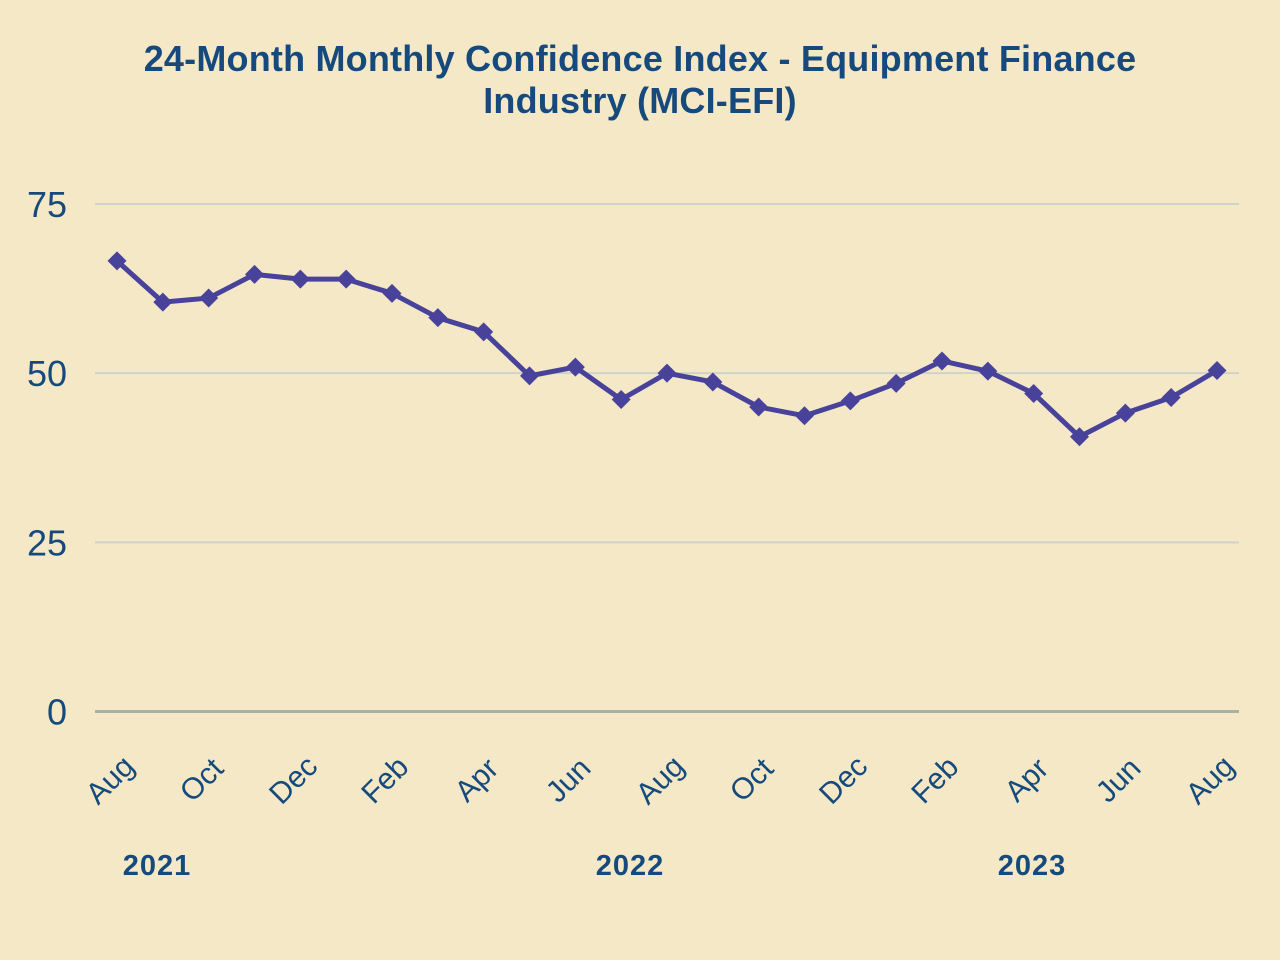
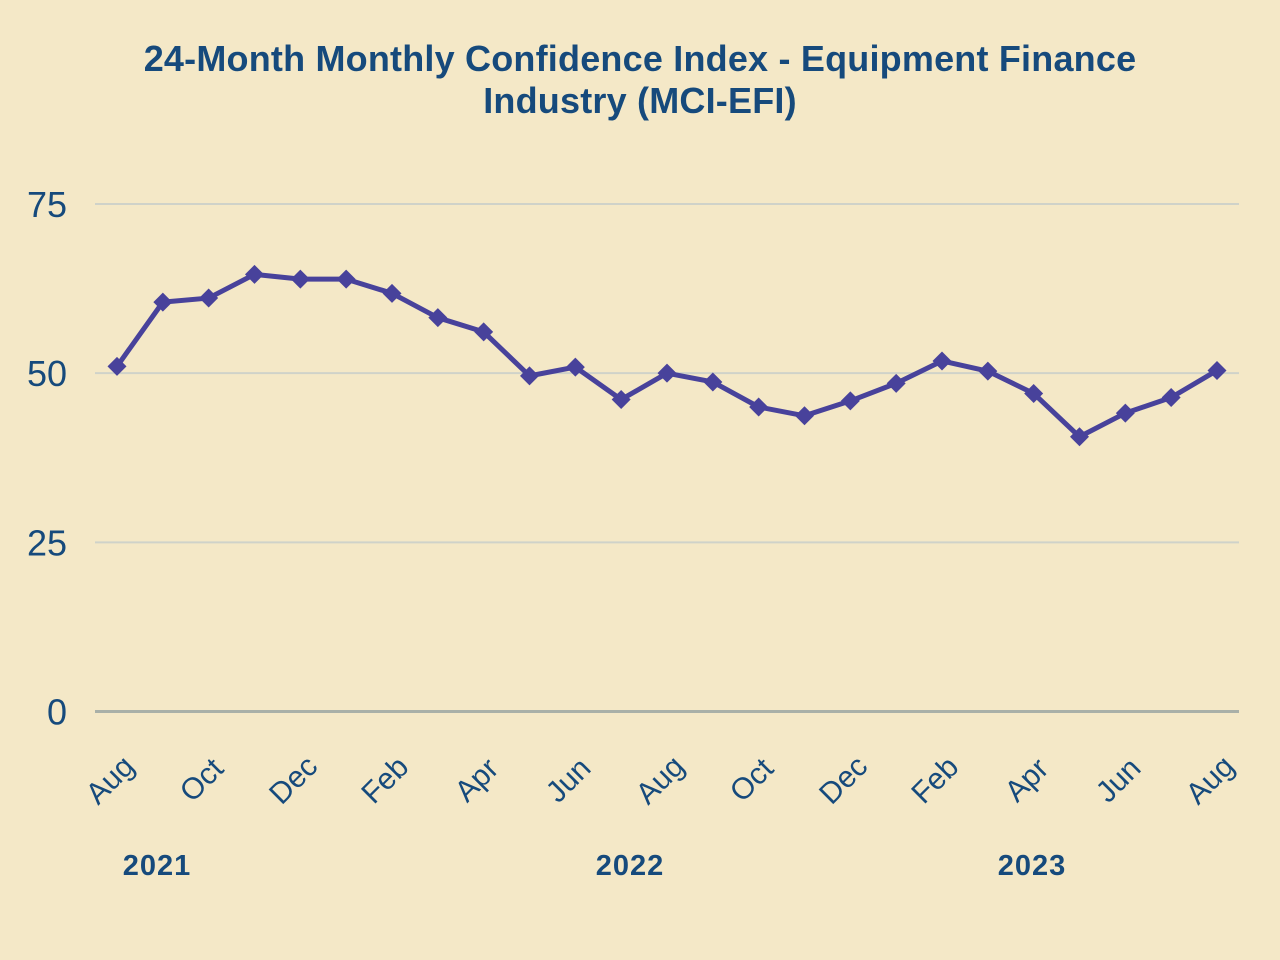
Aug 2021: 67 -> 51
